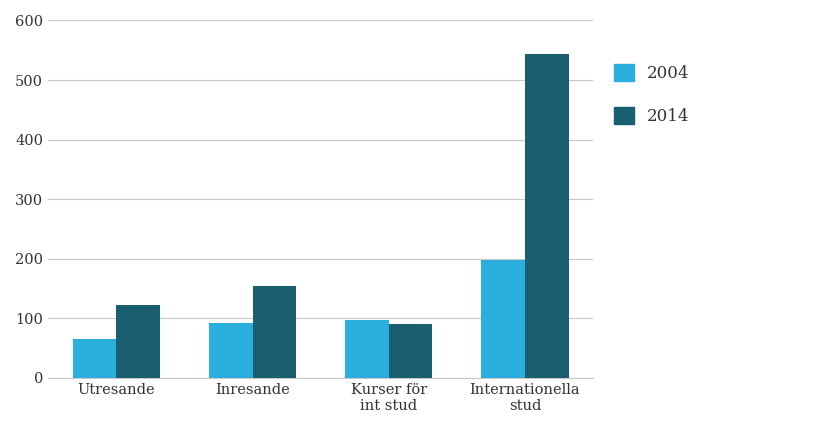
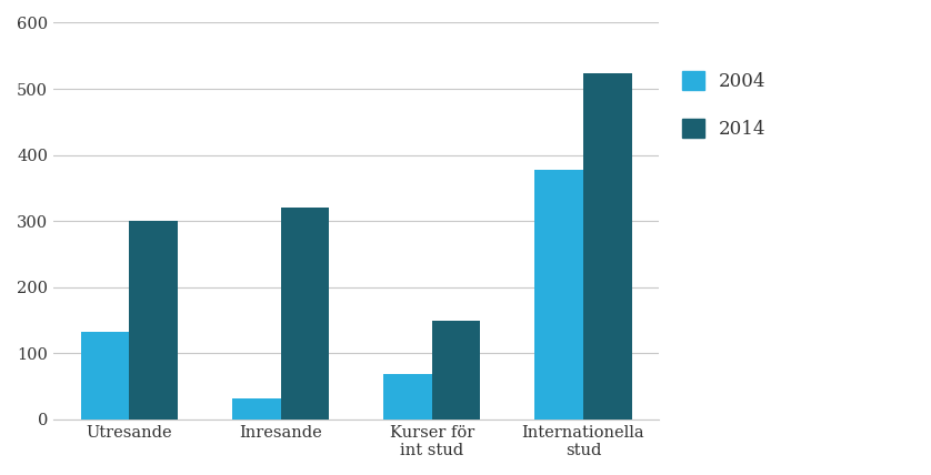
2004/Utresande: 65 -> 132
2014/Utresande: 122 -> 300
2004/Inresande: 93 -> 32
2014/Inresande: 155 -> 320
2004/Kurser för int stud: 97 -> 68
2014/Kurser för int stud: 90 -> 150
2004/Internationella stud: 198 -> 378
2014/Internationella stud: 543 -> 524
